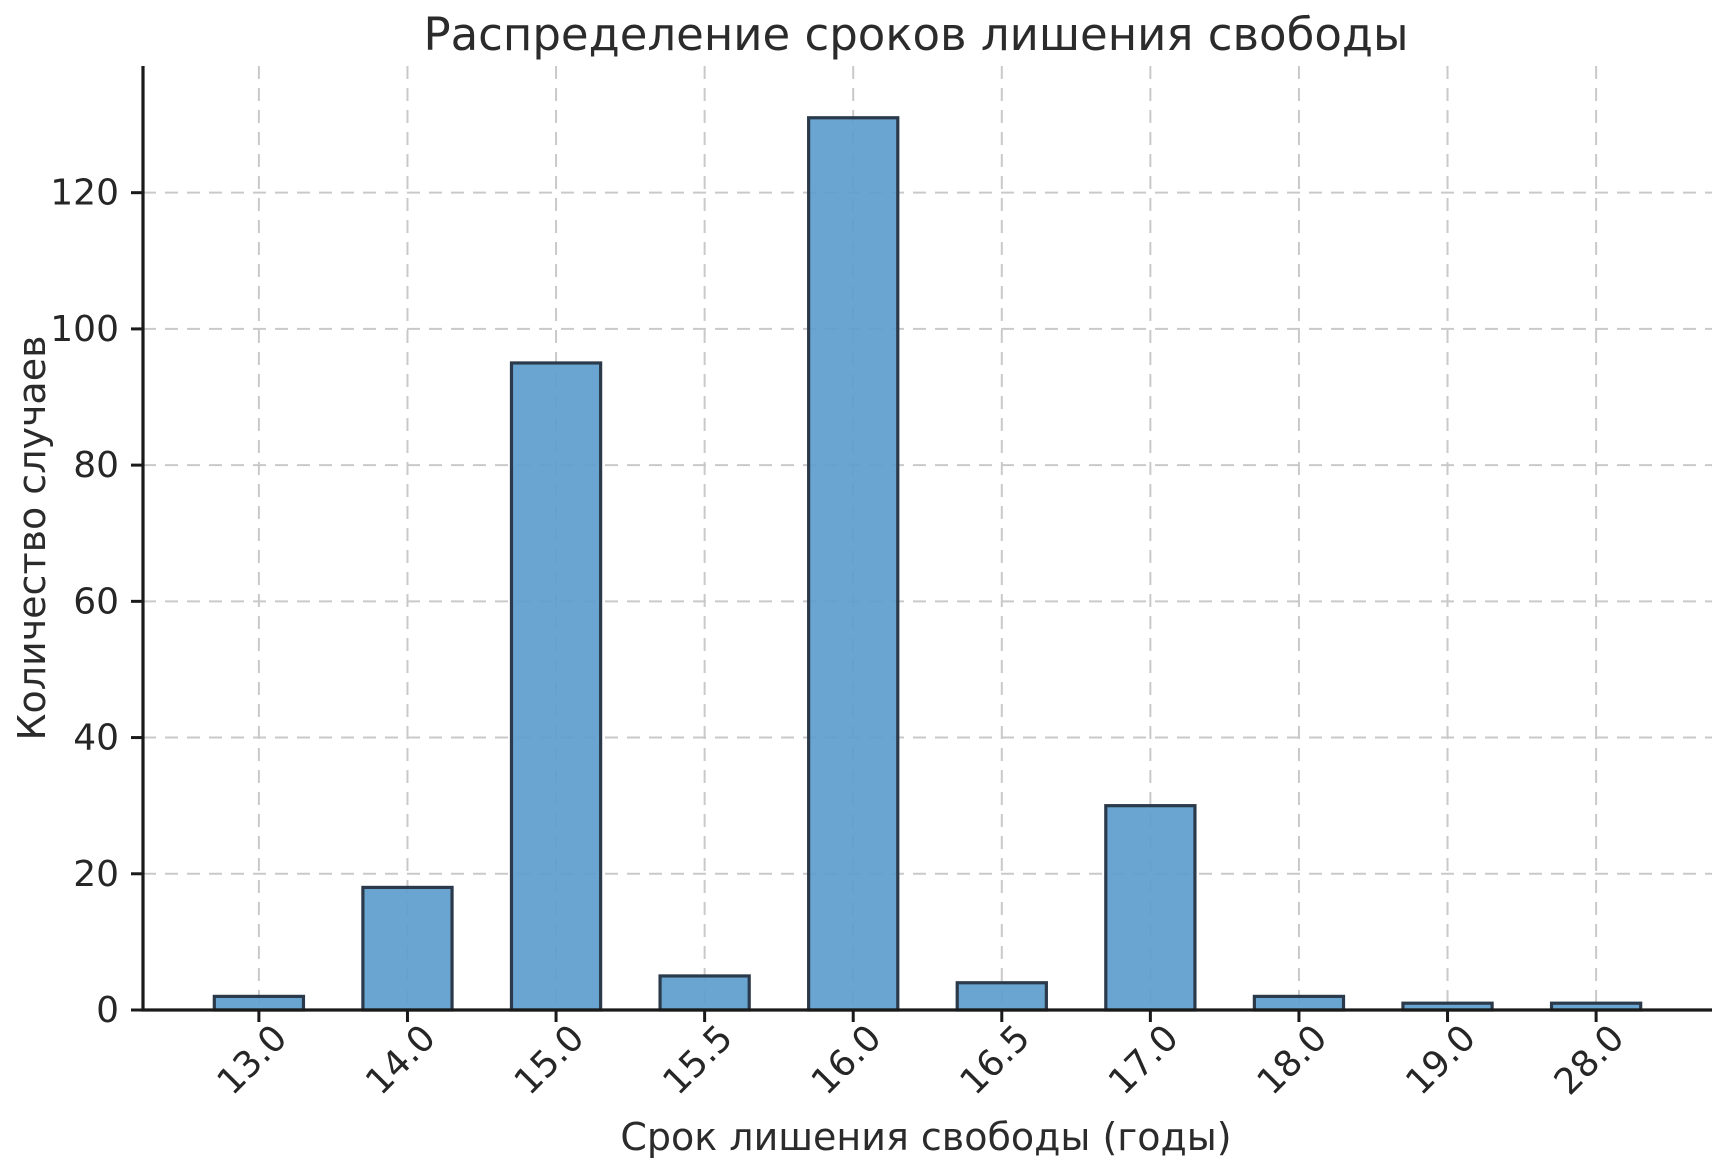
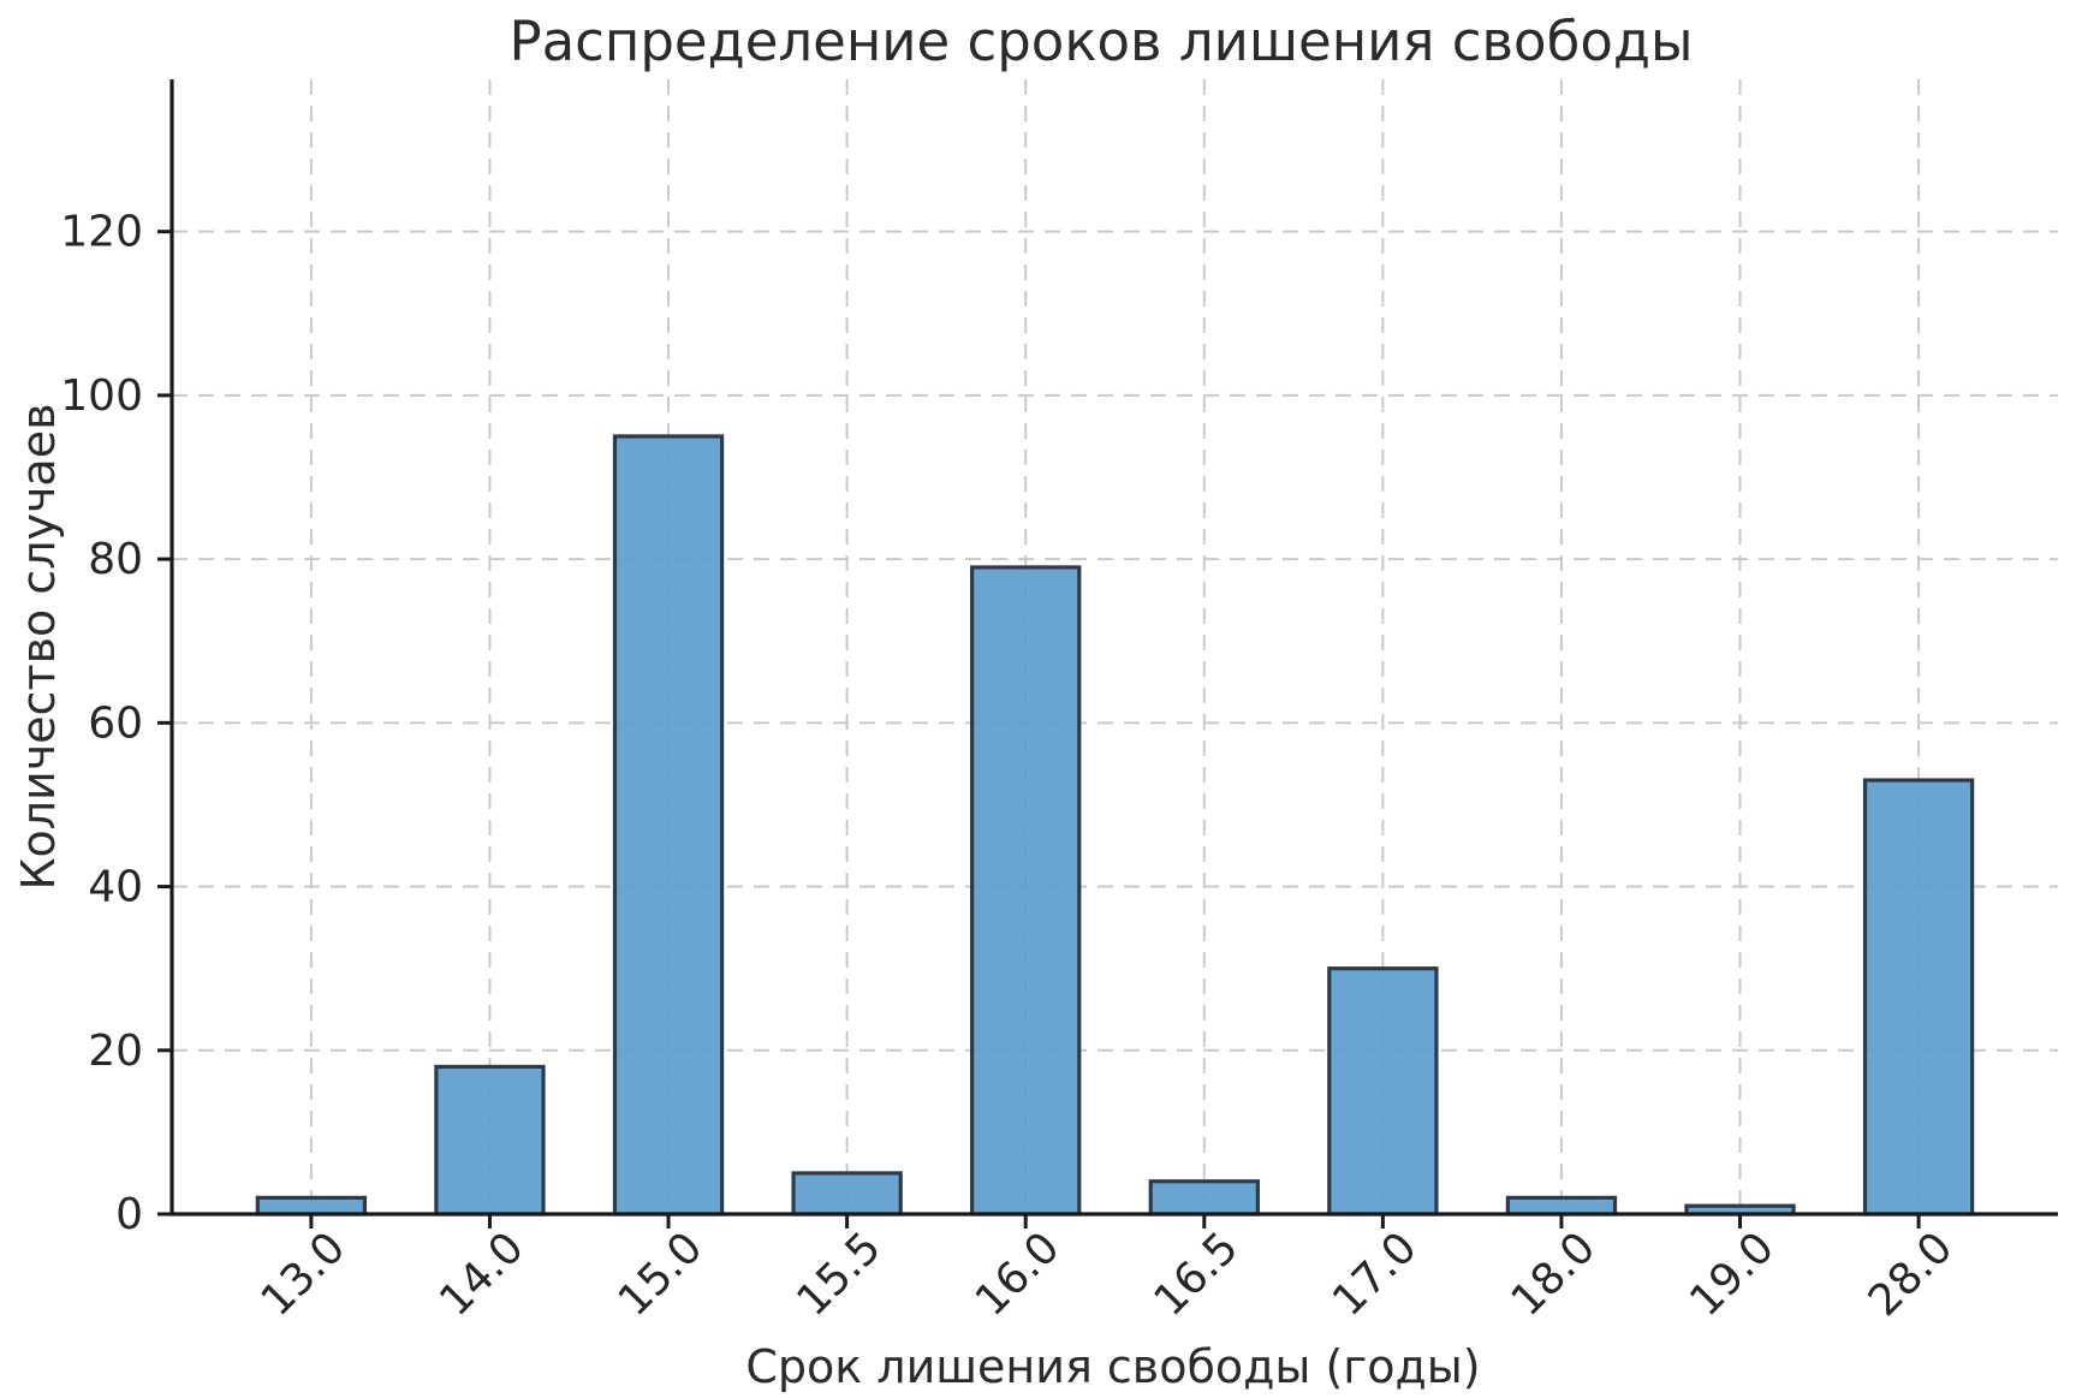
16.0: 131 -> 79
28.0: 1 -> 53
